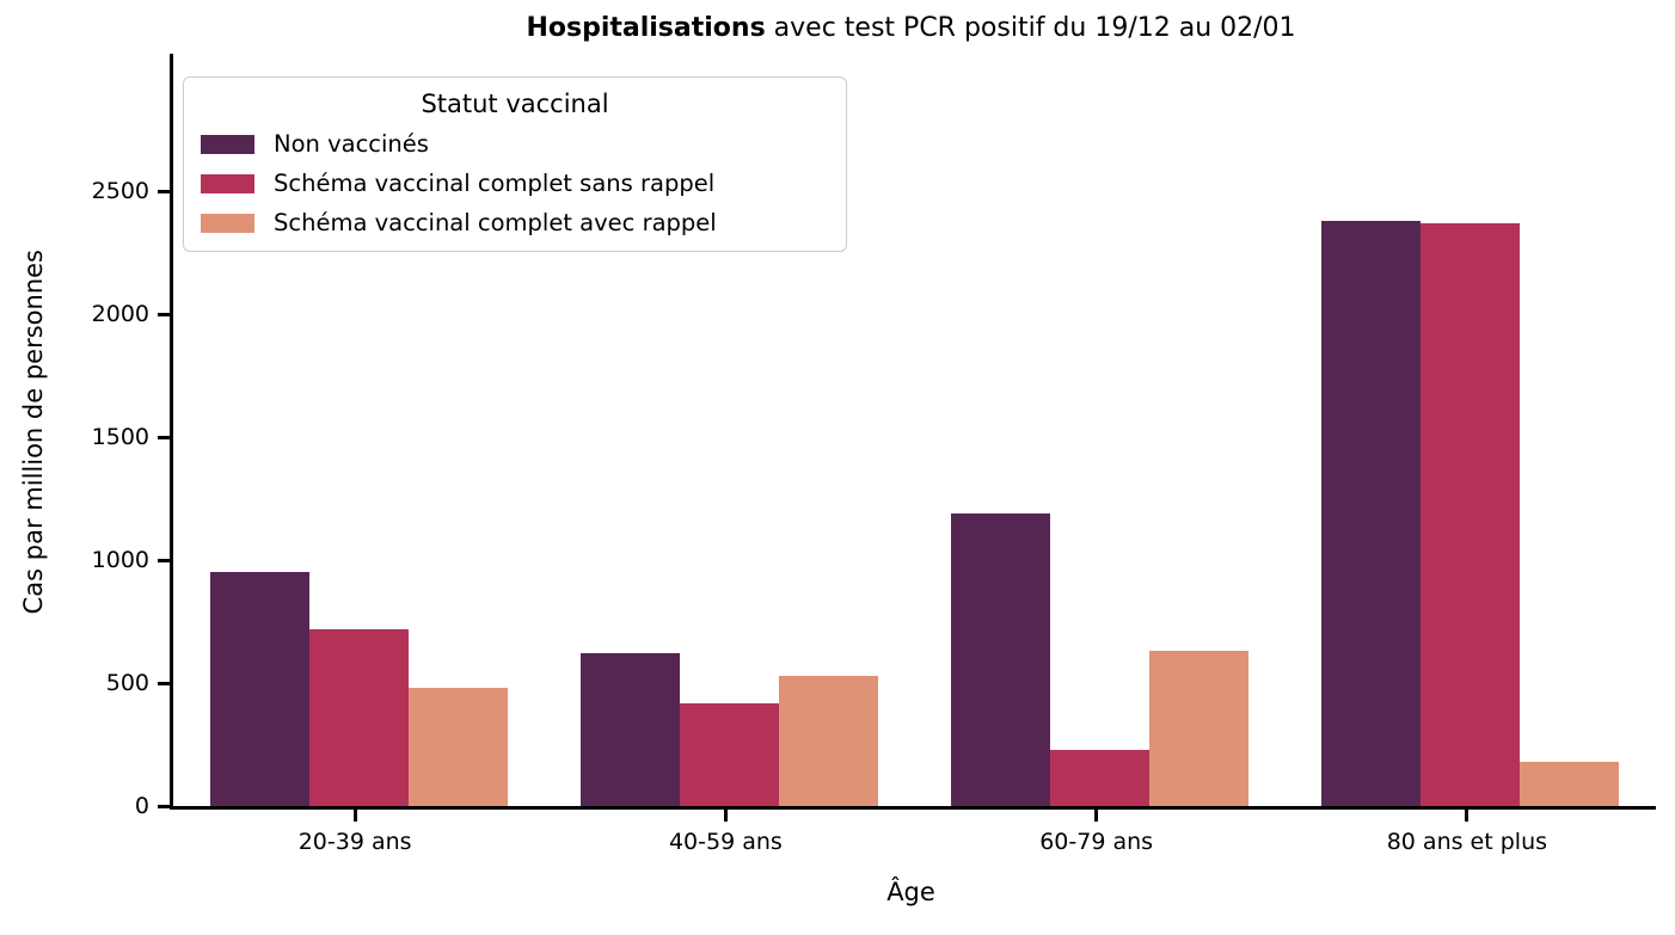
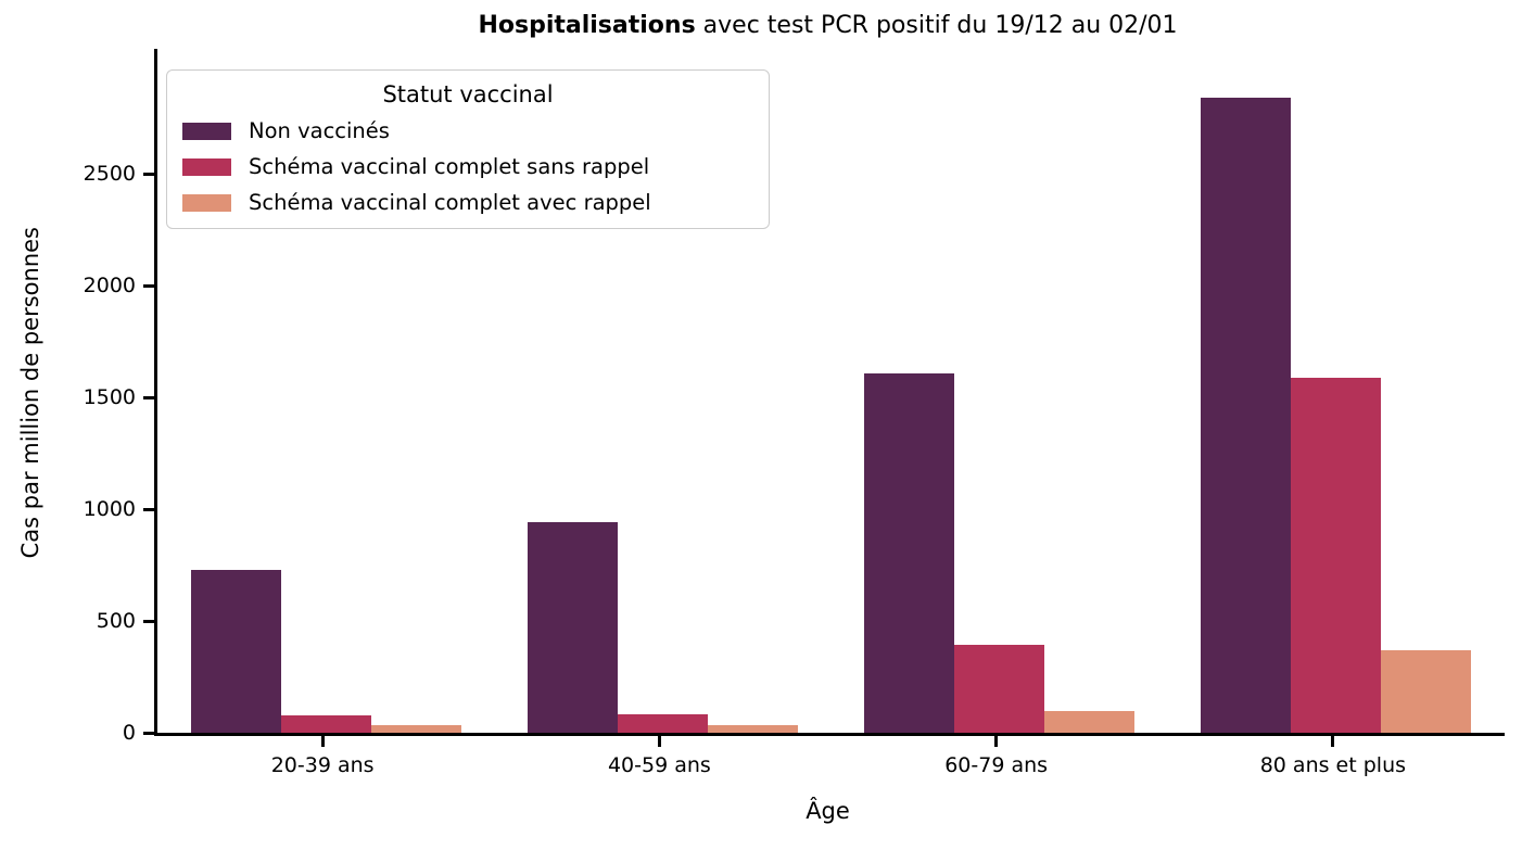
Non vaccinés/20-39 ans: 950 -> 730
Schéma vaccinal complet sans rappel/20-39 ans: 720 -> 80
Schéma vaccinal complet avec rappel/20-39 ans: 480 -> 30
Non vaccinés/40-59 ans: 620 -> 940
Schéma vaccinal complet sans rappel/40-59 ans: 420 -> 80
Schéma vaccinal complet avec rappel/40-59 ans: 530 -> 40
Non vaccinés/60-79 ans: 1190 -> 1610
Schéma vaccinal complet sans rappel/60-79 ans: 230 -> 400
Schéma vaccinal complet avec rappel/60-79 ans: 630 -> 100
Non vaccinés/80 ans et plus: 2380 -> 2840
Schéma vaccinal complet sans rappel/80 ans et plus: 2370 -> 1590
Schéma vaccinal complet avec rappel/80 ans et plus: 180 -> 370
